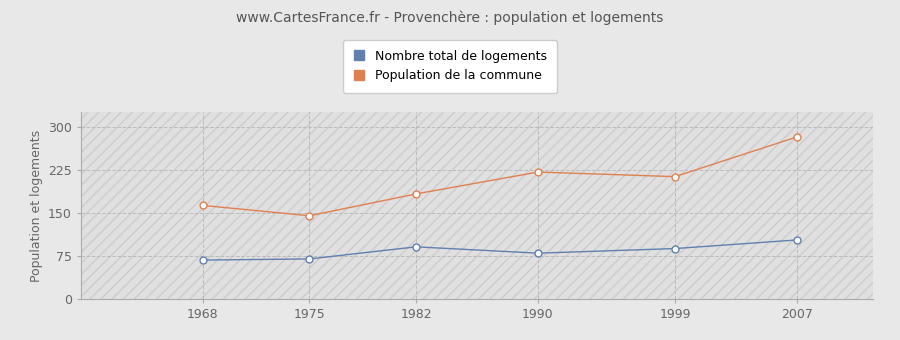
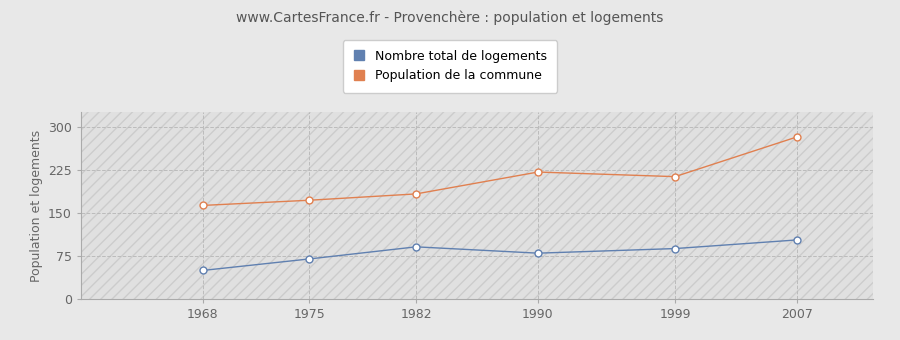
Nombre total de logements/1968: 68 -> 50
Population de la commune/1975: 145 -> 172
